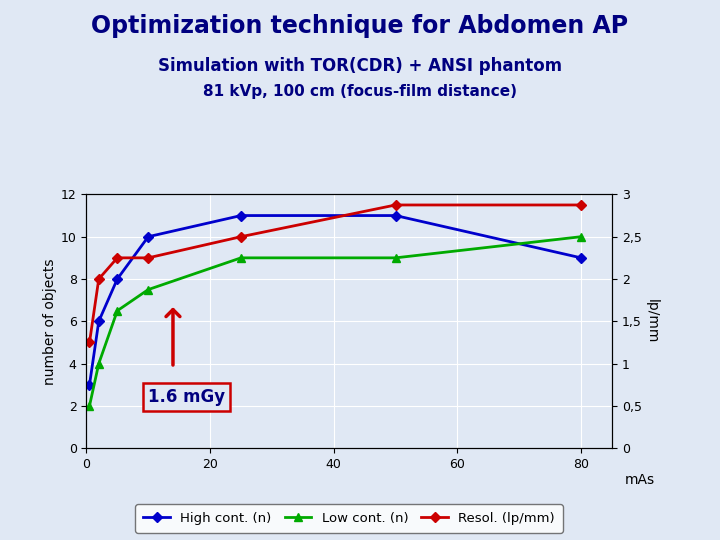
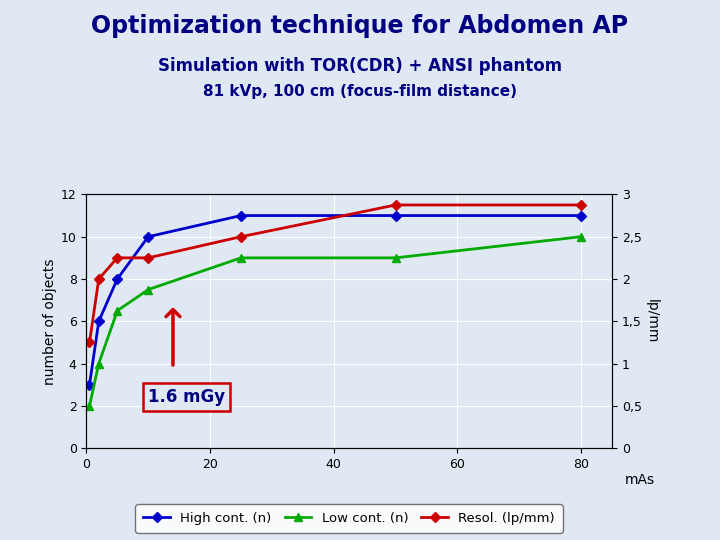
High cont. (n)/80: 9 -> 11
